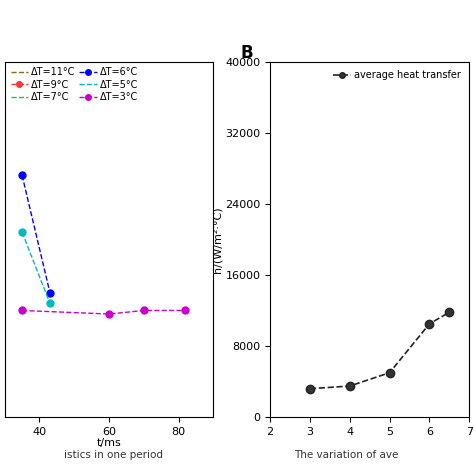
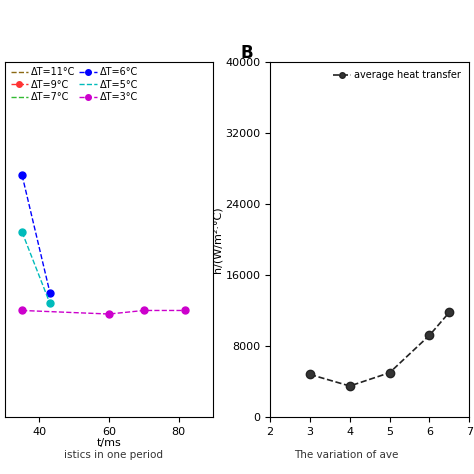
3: 3200 -> 4800
6: 10500 -> 9200
